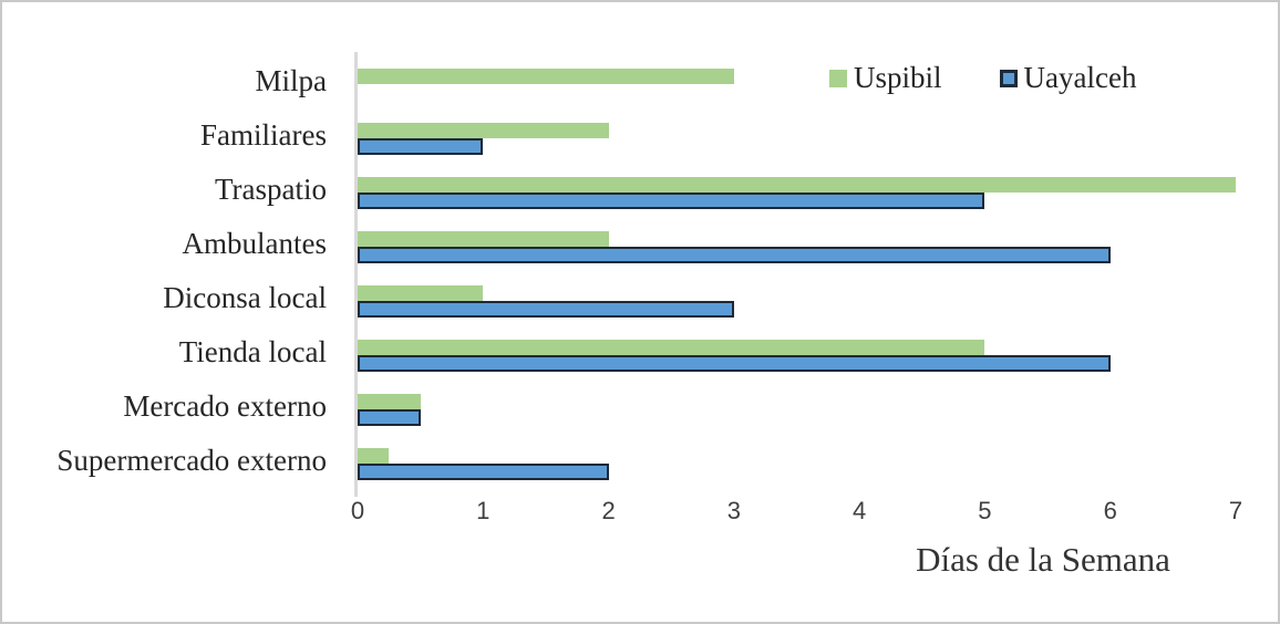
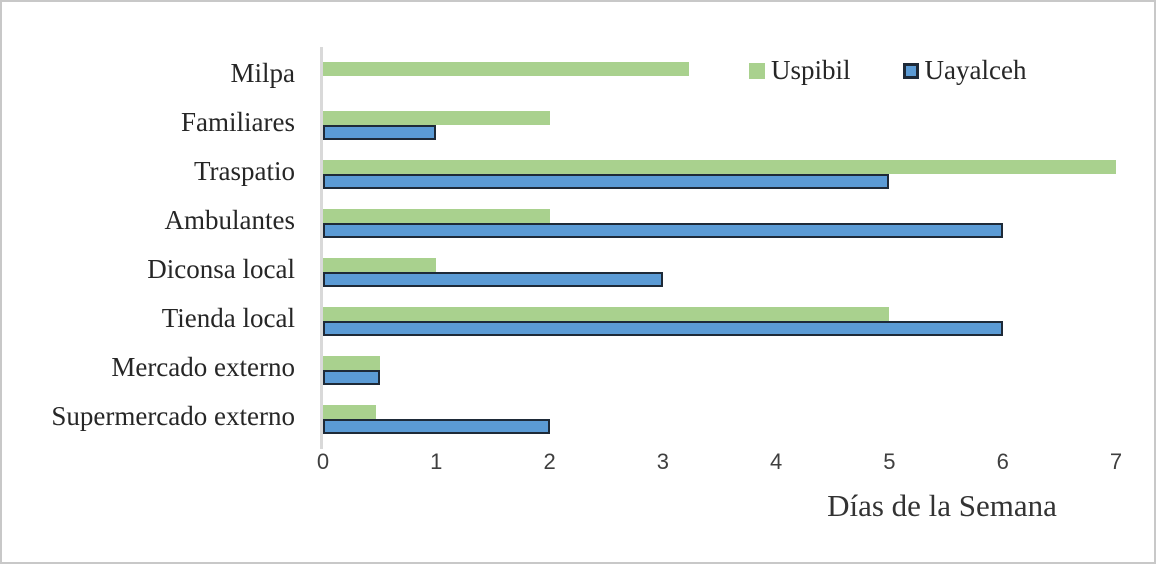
Uspibil/Milpa: 3.00 -> 3.23
Uspibil/Supermercado externo: 0.25 -> 0.47
